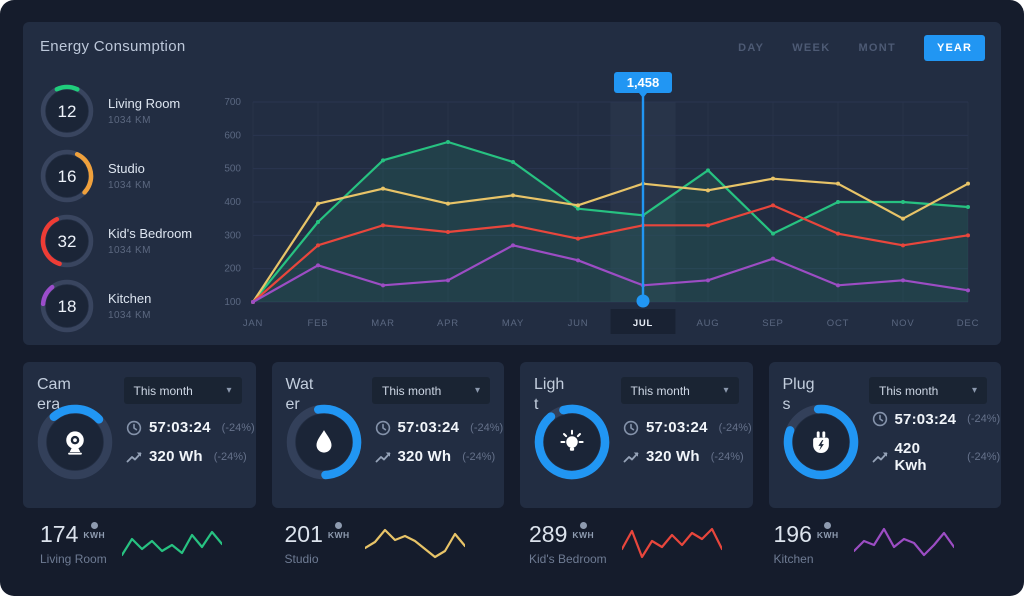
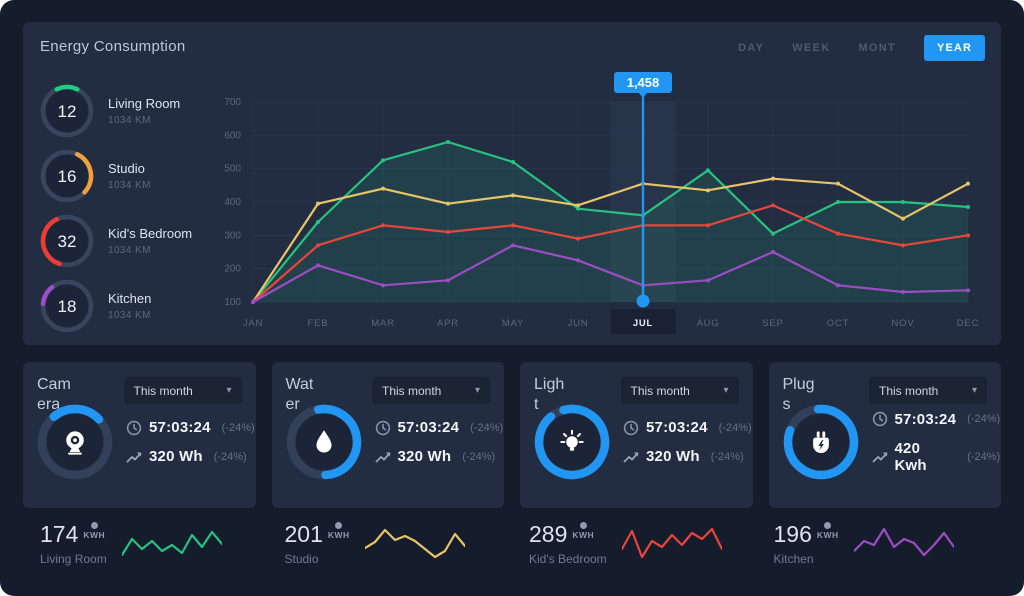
Kitchen/SEP: 230 -> 250
Kitchen/NOV: 160 -> 130
